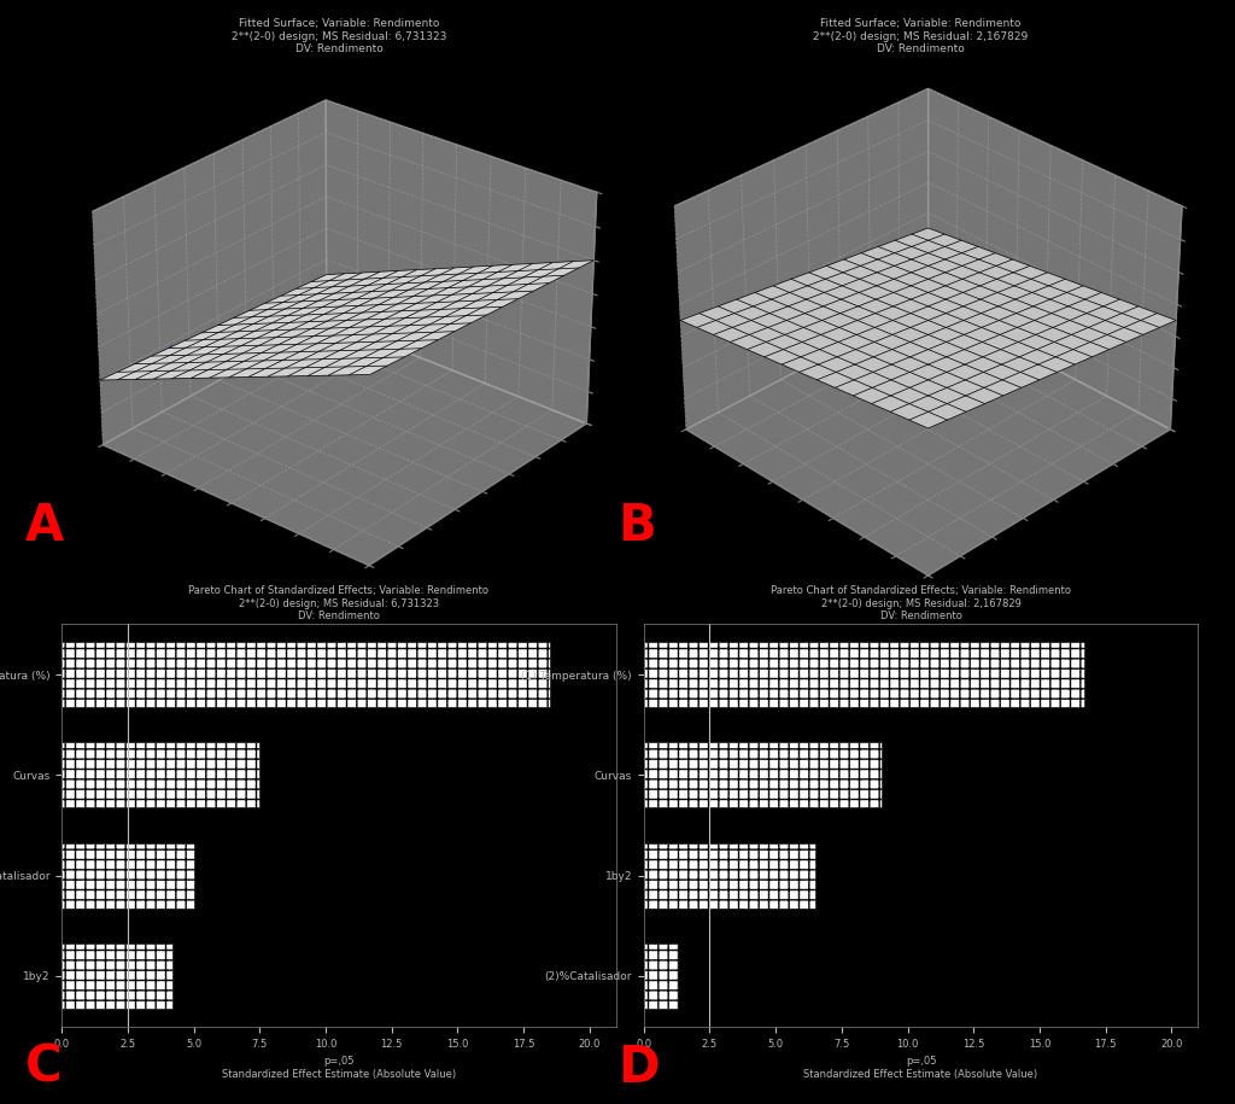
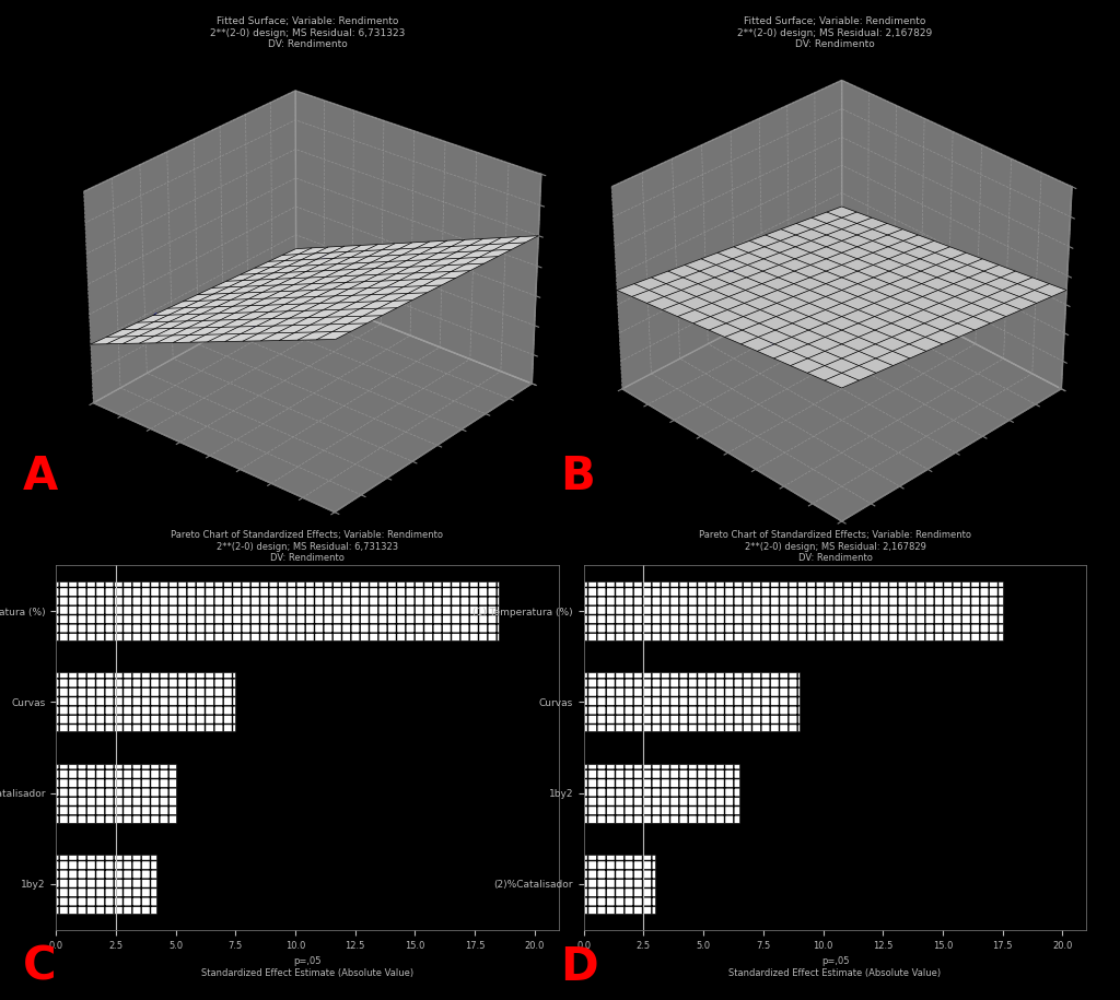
(1) Temperatura (%): 16.7 -> 17.5
(2)%Catalisador: 1.3 -> 3.0
